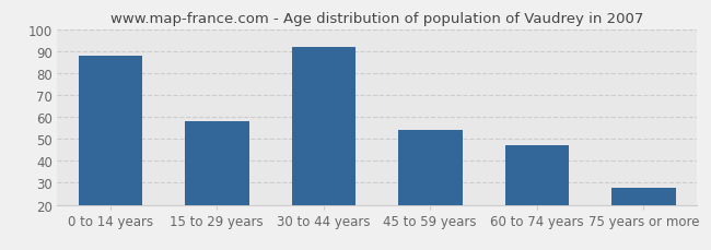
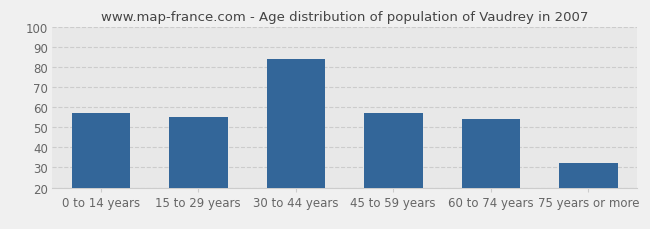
0 to 14 years: 88 -> 57
15 to 29 years: 58 -> 55
30 to 44 years: 92 -> 84
45 to 59 years: 54 -> 57
60 to 74 years: 47 -> 54
75 years or more: 28 -> 32
